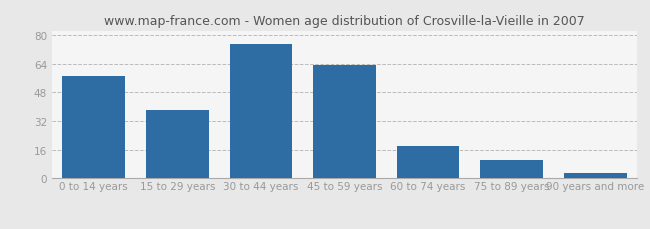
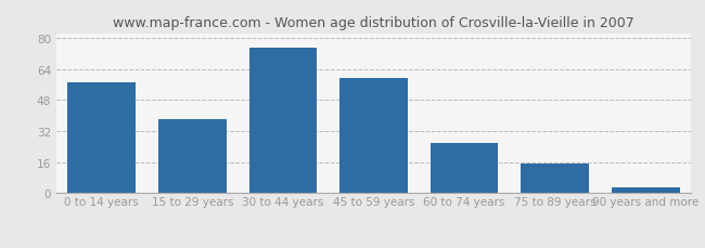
45 to 59 years: 63 -> 59
60 to 74 years: 18 -> 26
75 to 89 years: 10 -> 15
